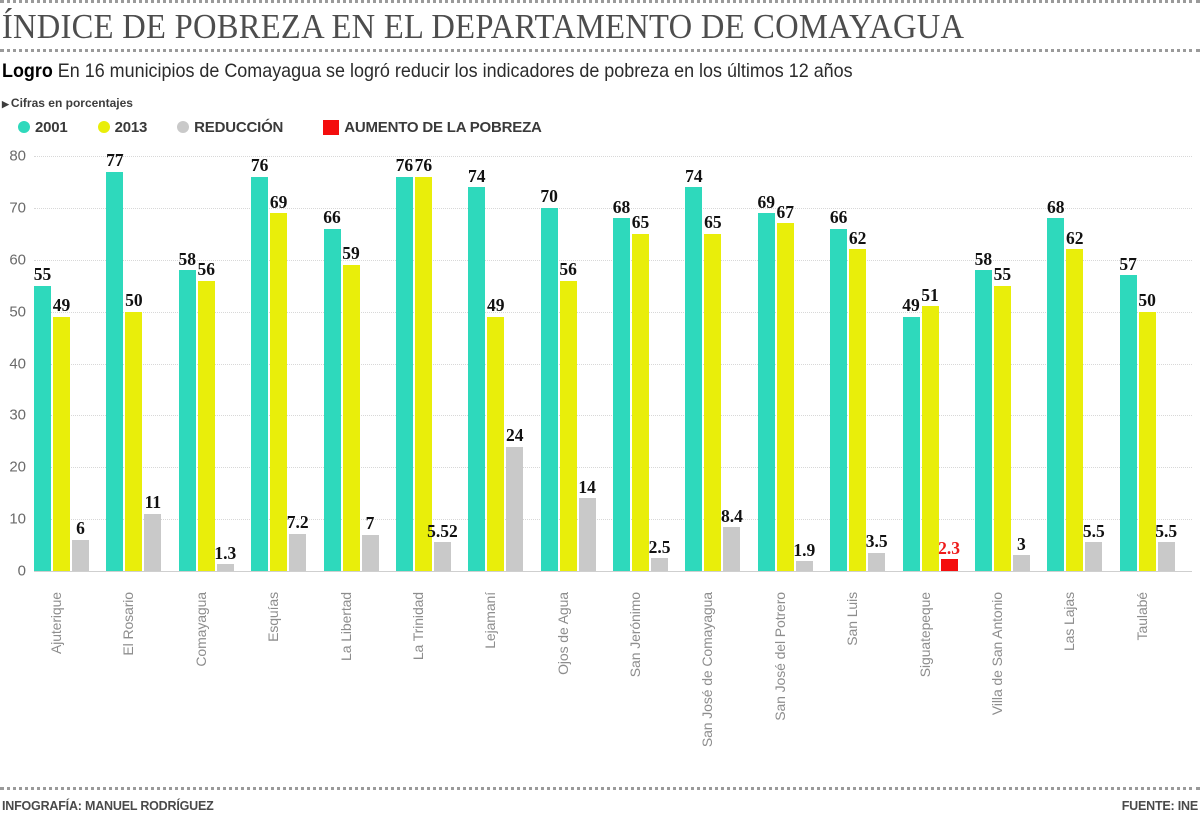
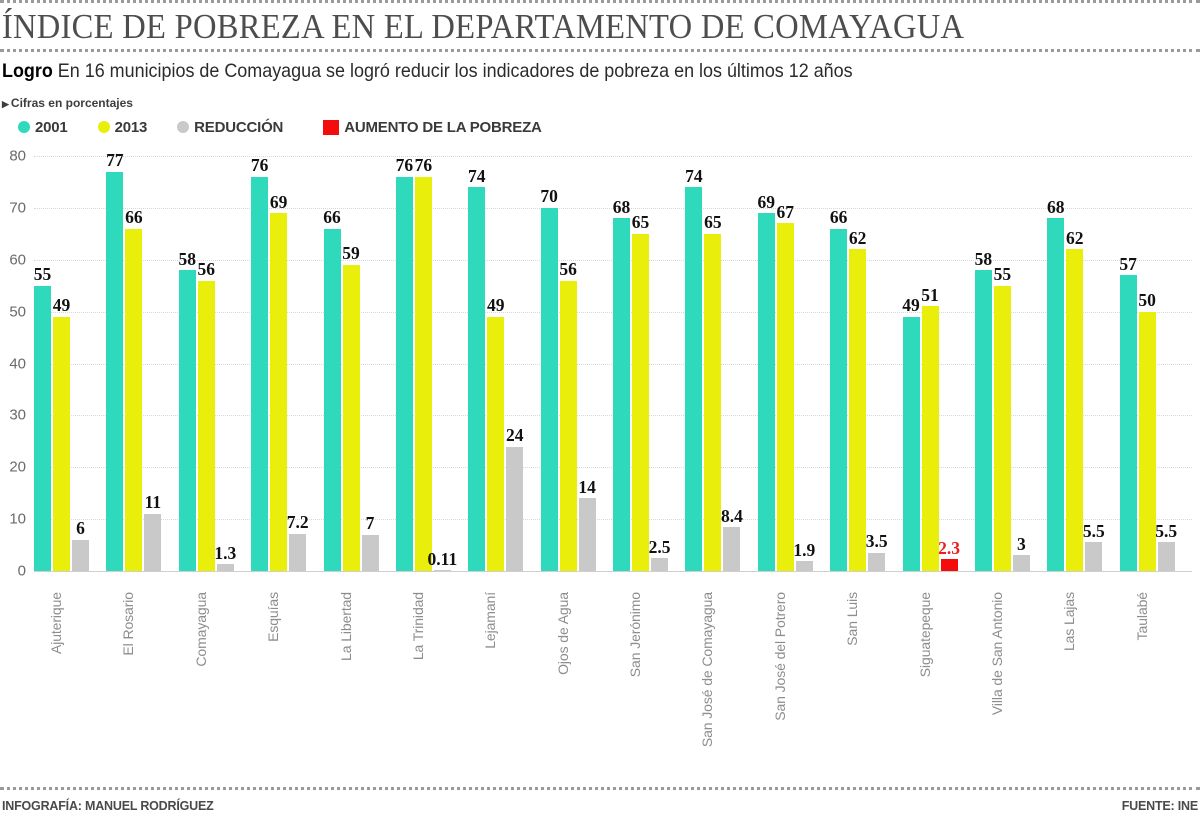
2013/El Rosario: 50 -> 66
REDUCCIÓN/La Trinidad: 5.52 -> 0.11
